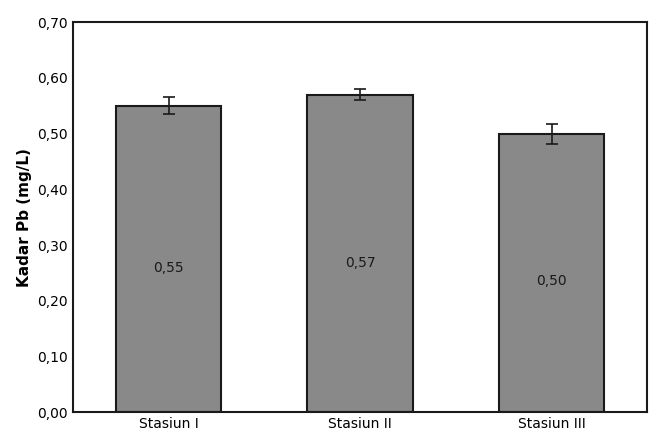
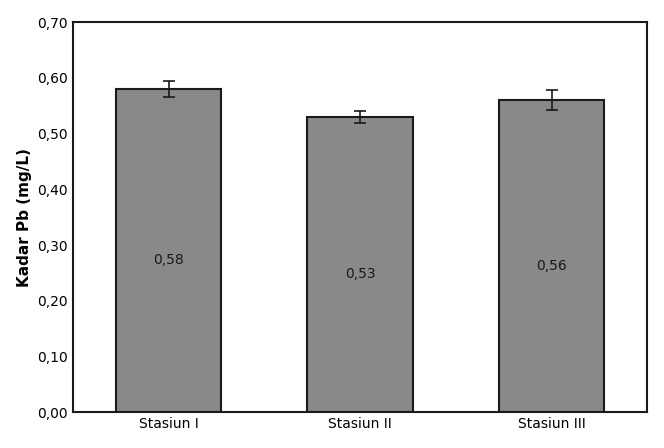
Stasiun I: 0,55 -> 0,58
Stasiun II: 0,57 -> 0,53
Stasiun III: 0,50 -> 0,56
